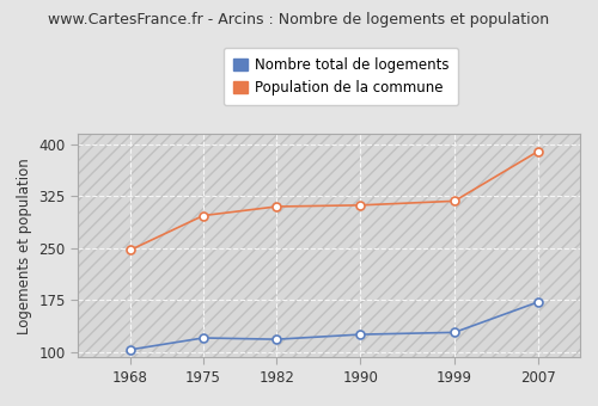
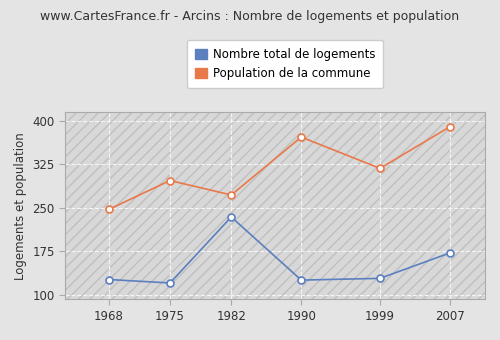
Nombre total de logements/1968: 103 -> 126
Nombre total de logements/1982: 118 -> 234
Population de la commune/1982: 310 -> 272
Population de la commune/1990: 312 -> 372
